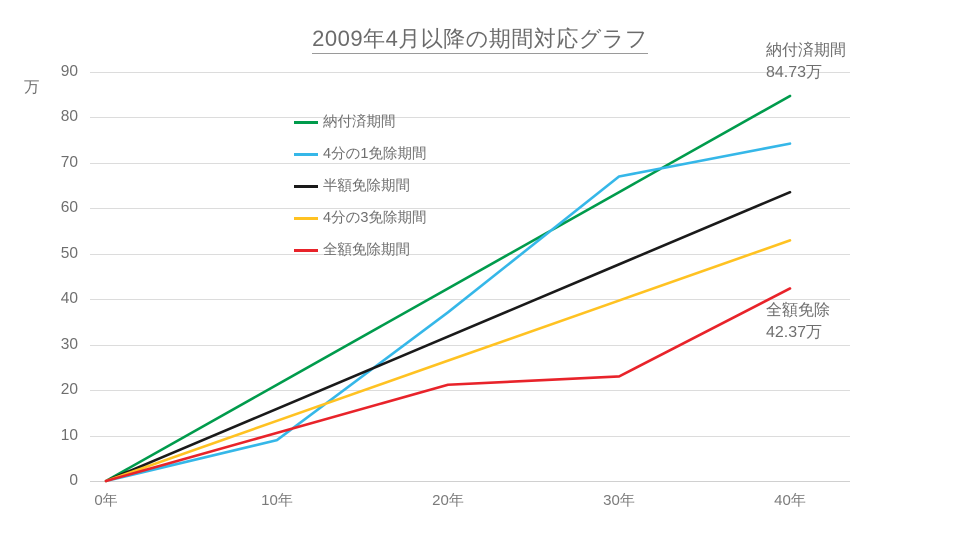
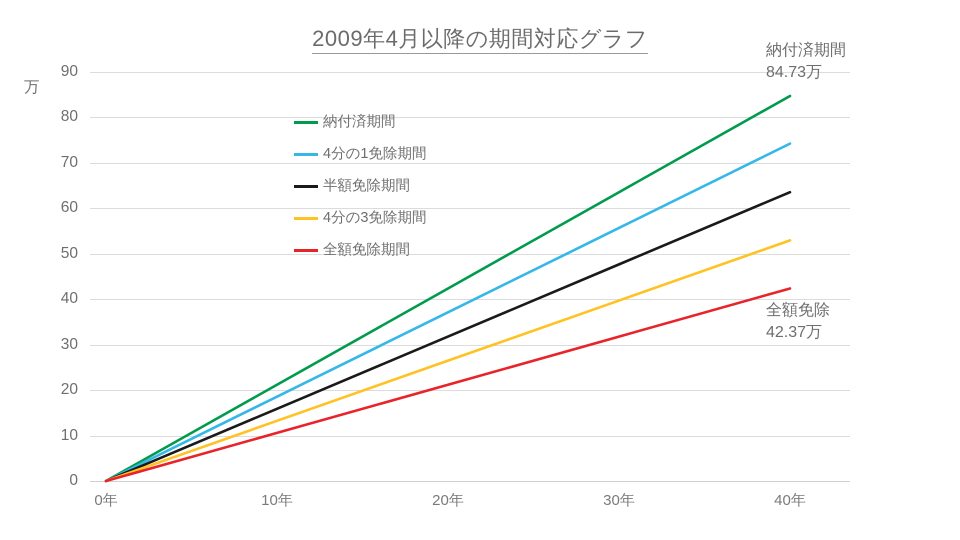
4分の1免除期間/10: 9 -> 19
4分の1免除期間/30: 67 -> 56
全額免除期間/30: 23 -> 32
